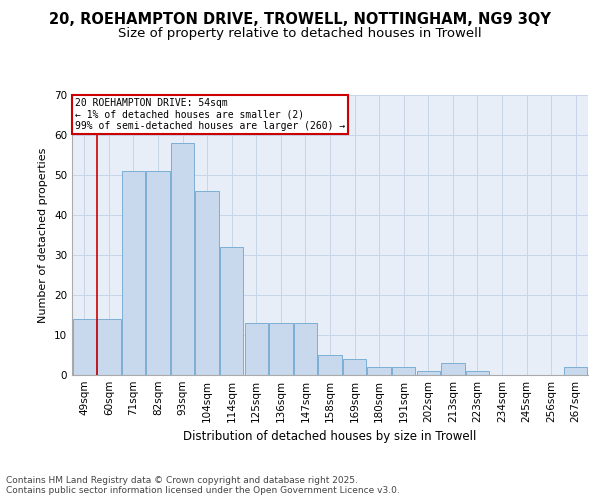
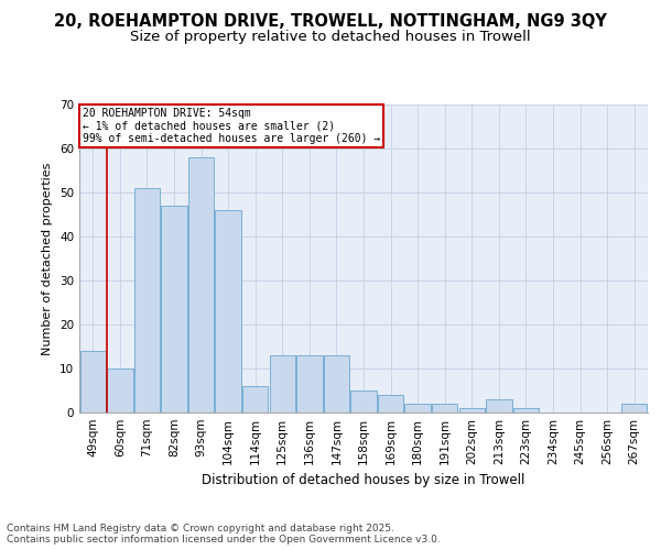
60sqm: 14 -> 10
82sqm: 51 -> 47
114sqm: 32 -> 6
